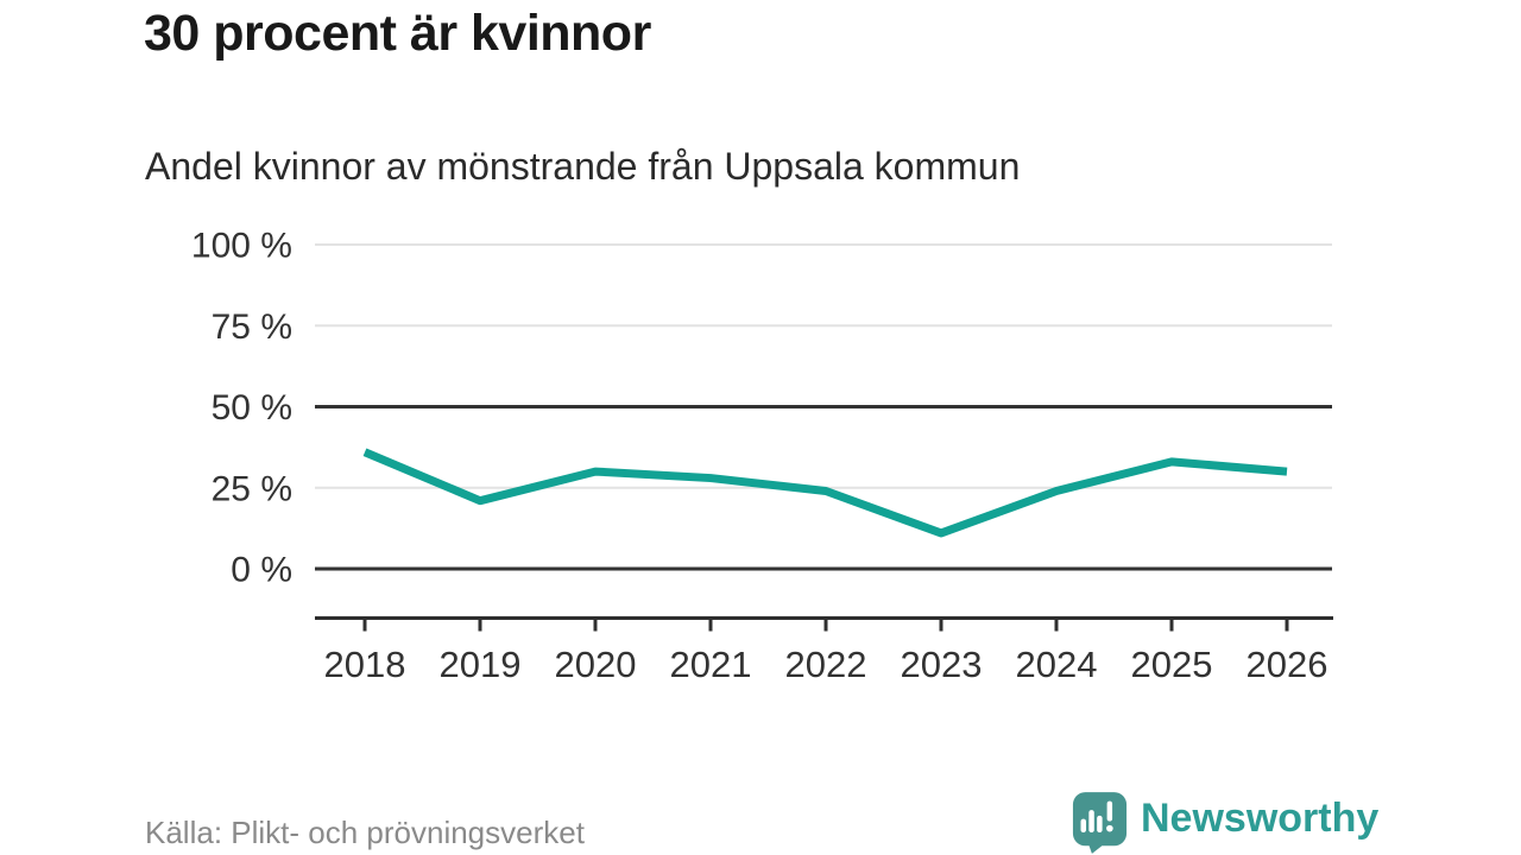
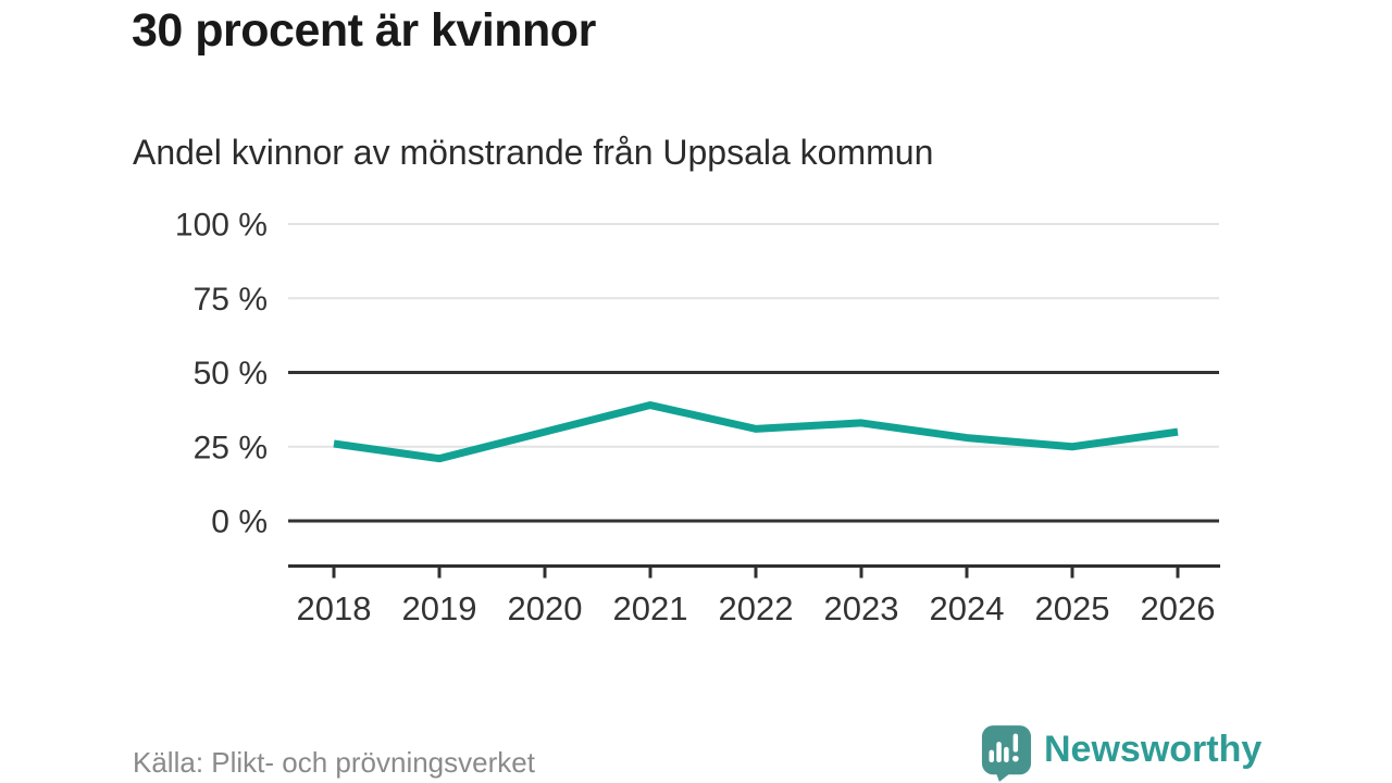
2018: 36% -> 26%
2021: 28% -> 39%
2022: 24% -> 31%
2023: 11% -> 33%
2024: 24% -> 28%
2025: 33% -> 25%
